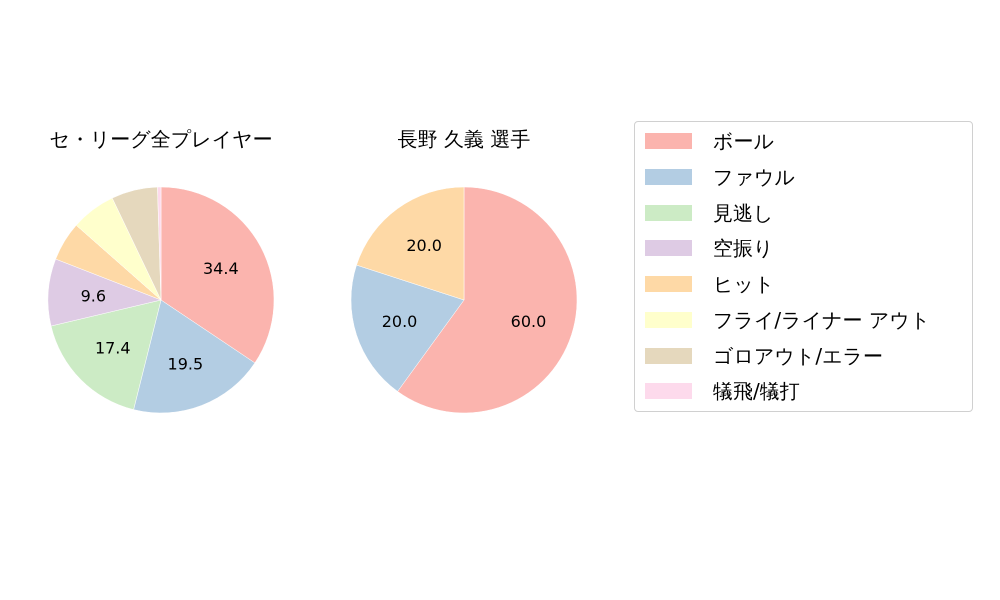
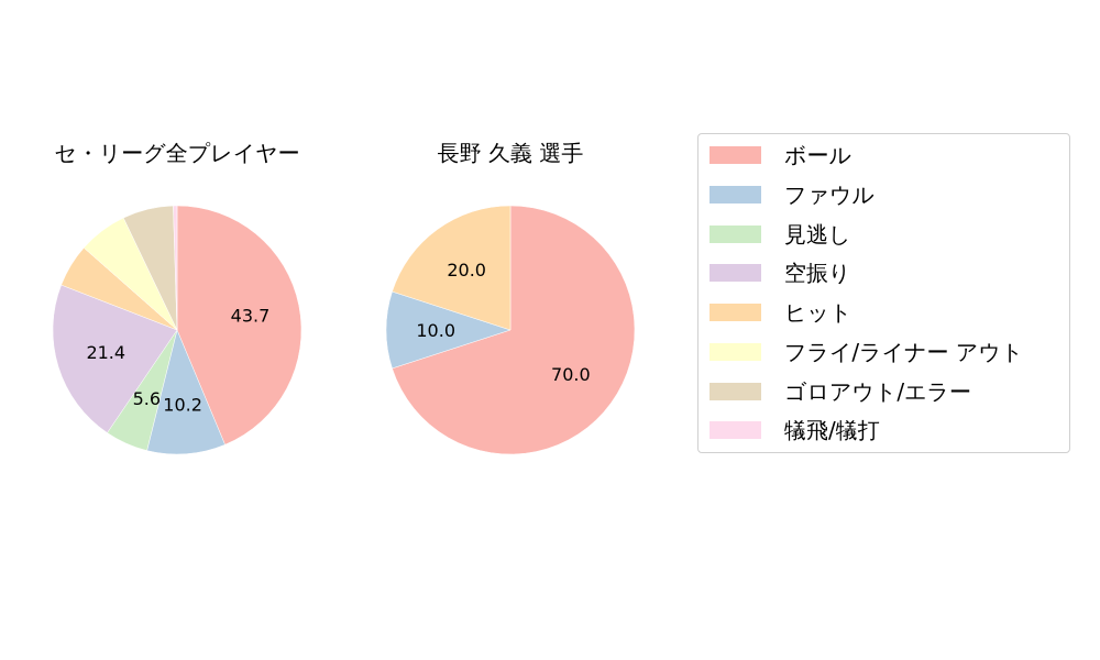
セ・リーグ全プレイヤー/ボール: 34.4 -> 43.7
セ・リーグ全プレイヤー/ファウル: 19.5 -> 10.2
セ・リーグ全プレイヤー/見逃し: 17.4 -> 5.6
セ・リーグ全プレイヤー/空振り: 9.6 -> 21.4
長野 久義 選手/ボール: 60.0 -> 70.0
長野 久義 選手/ファウル: 20.0 -> 10.0
